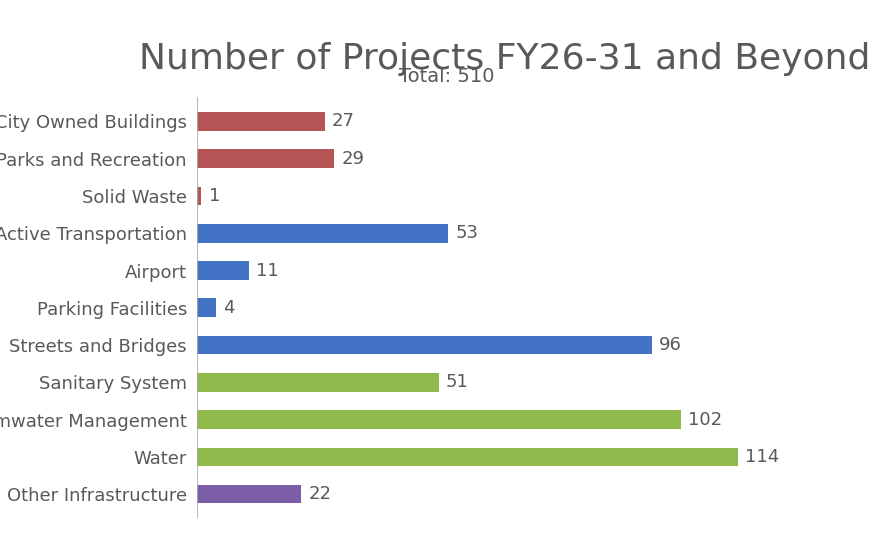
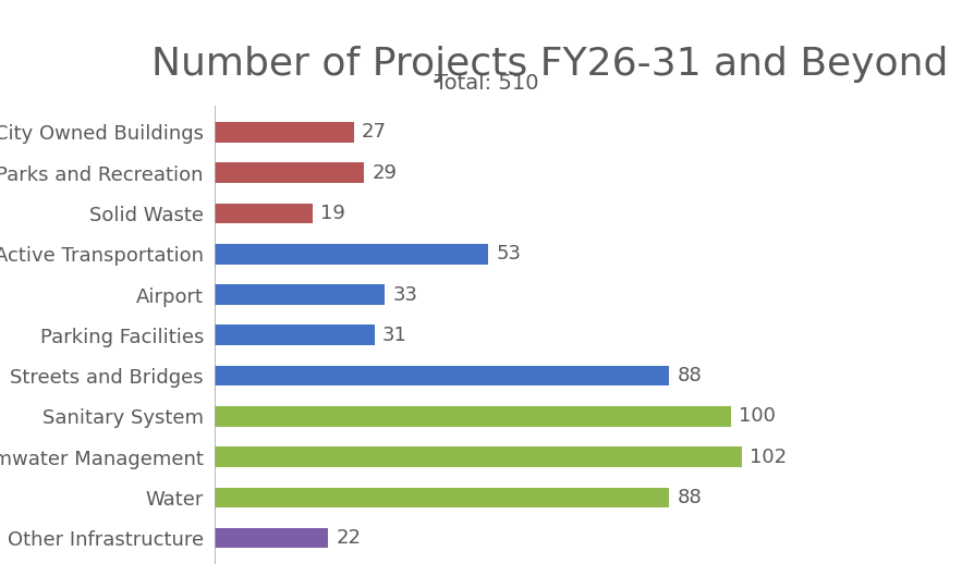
Solid Waste: 1 -> 19
Airport: 11 -> 33
Parking Facilities: 4 -> 31
Streets and Bridges: 96 -> 88
Sanitary System: 51 -> 100
Water: 114 -> 88
